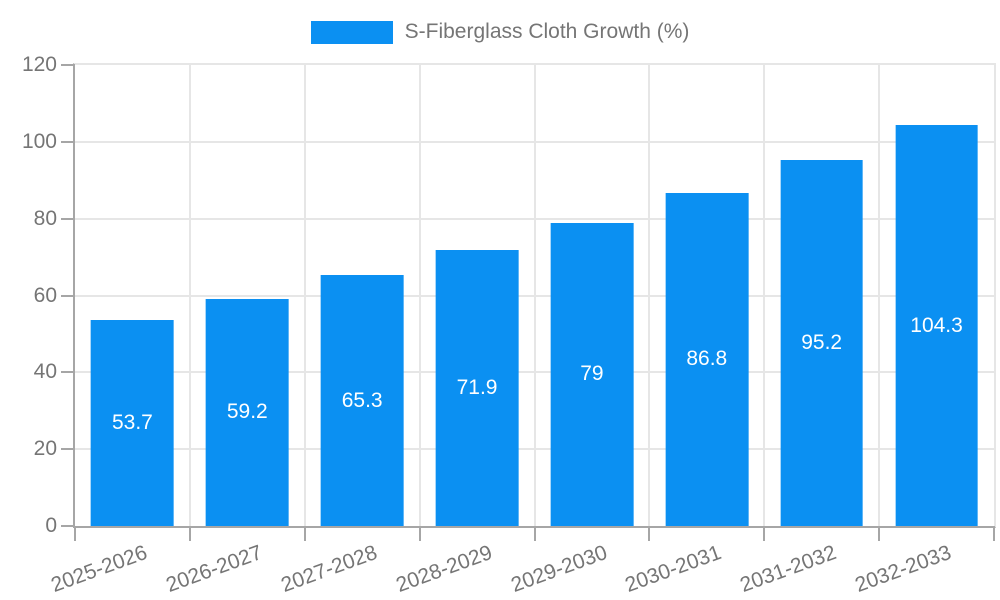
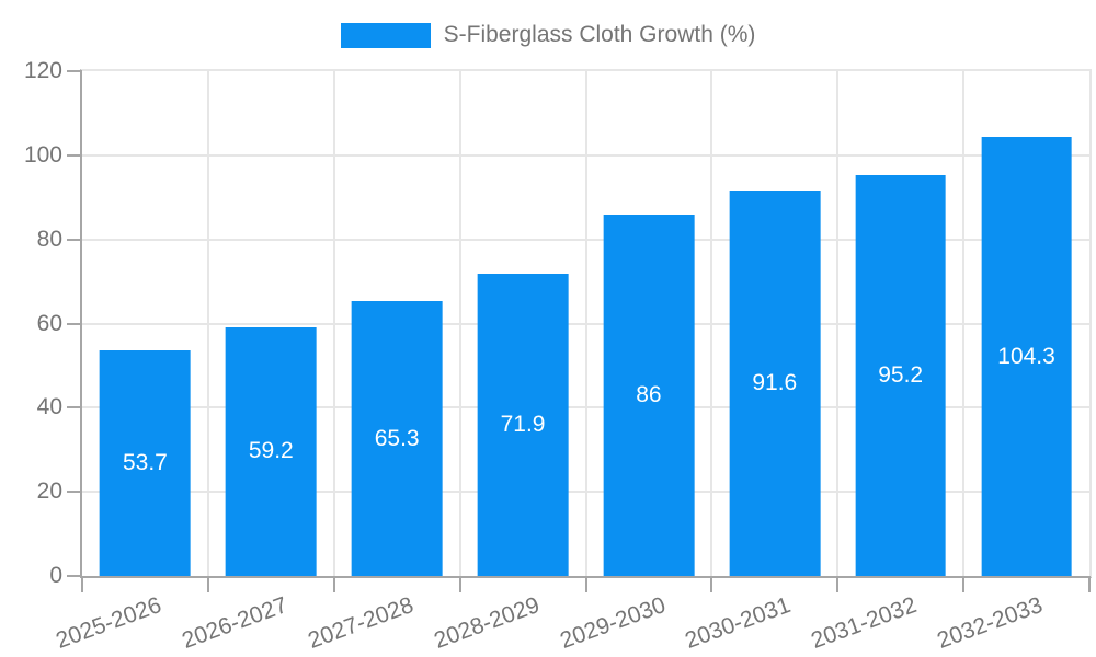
2029-2030: 79 -> 86
2030-2031: 86.8 -> 91.6
